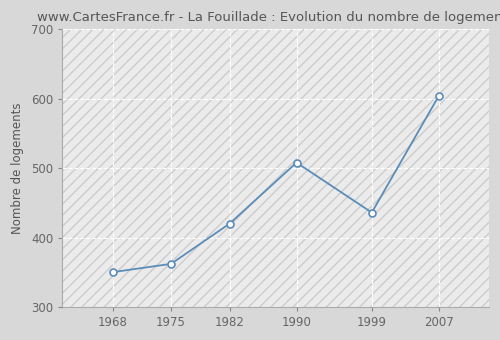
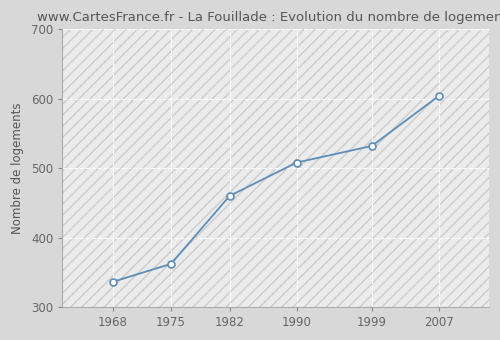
1968: 350 -> 336
1982: 420 -> 460
1999: 436 -> 532
